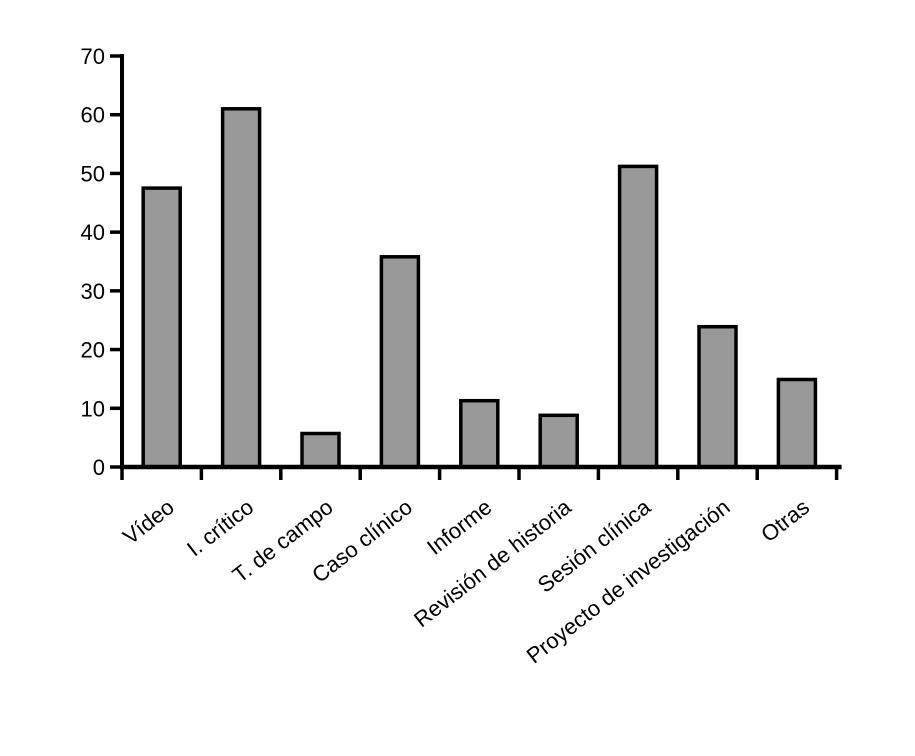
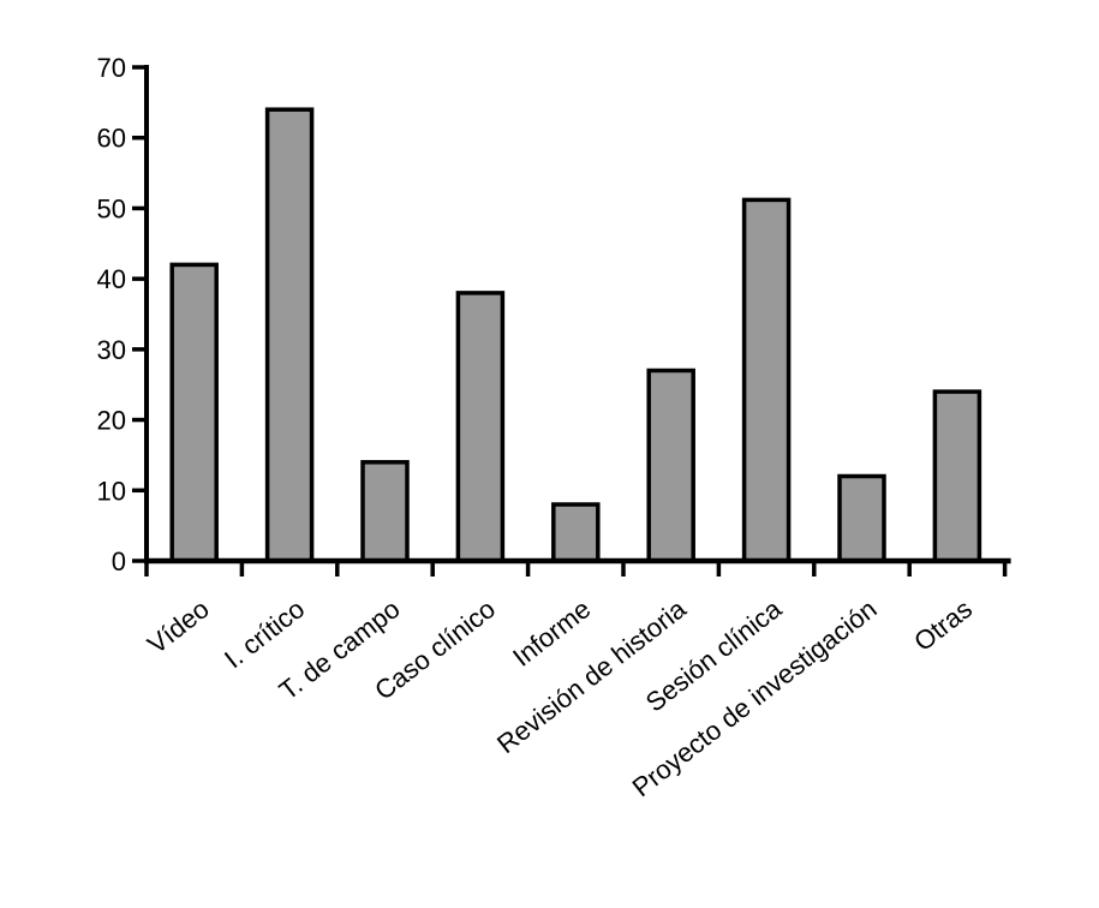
Vídeo: 48 -> 42
I. crítico: 61 -> 64
T. de campo: 6 -> 14
Caso clínico: 36 -> 38
Informe: 11 -> 8
Revisión de historia: 9 -> 27
Proyecto de investigación: 24 -> 12
Otras: 15 -> 24
